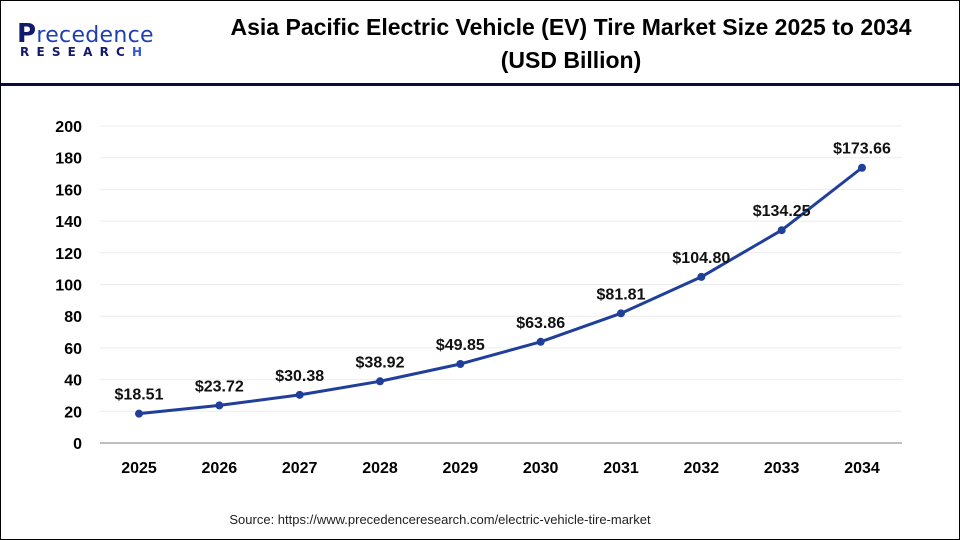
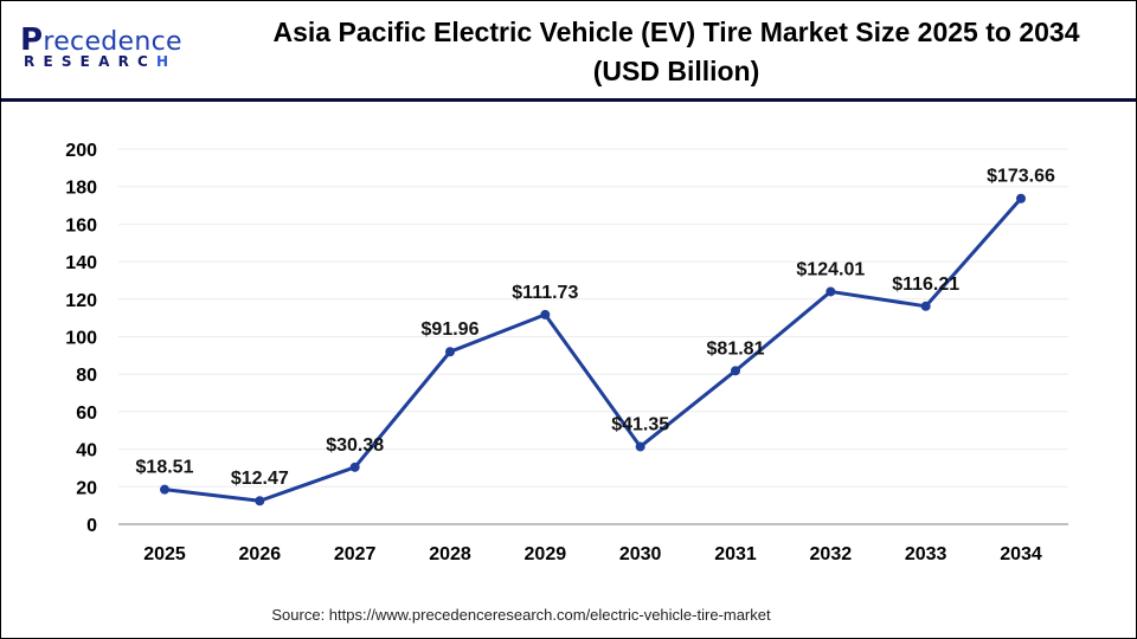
2026: $23.72 -> $12.47
2028: $38.92 -> $91.96
2029: $49.85 -> $111.73
2030: $63.86 -> $41.35
2032: $104.80 -> $124.01
2033: $134.25 -> $116.21
